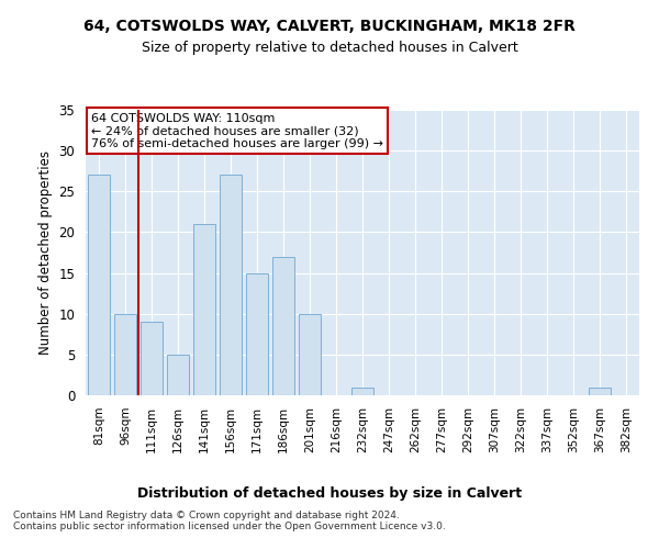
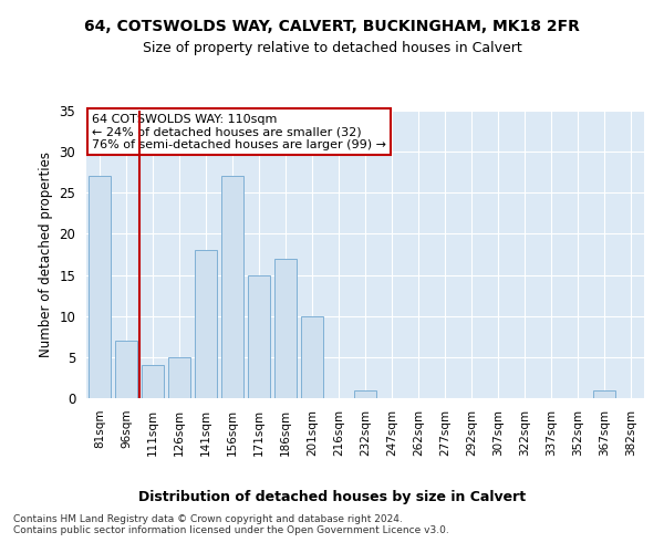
96sqm: 10 -> 7
111sqm: 9 -> 4
141sqm: 21 -> 18
